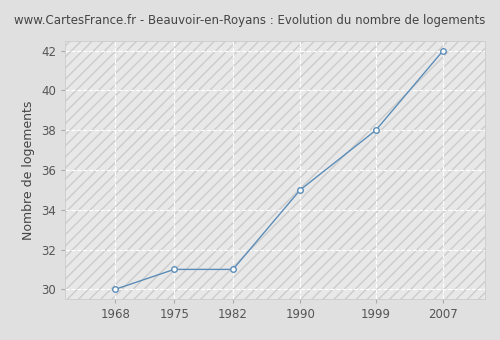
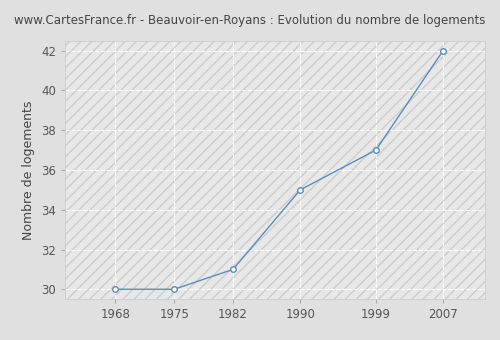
1975: 31 -> 30
1999: 38 -> 37
